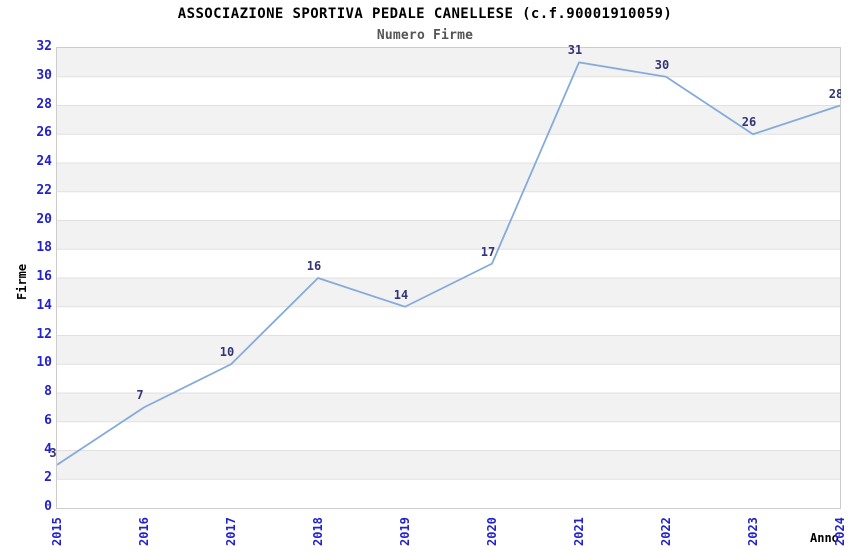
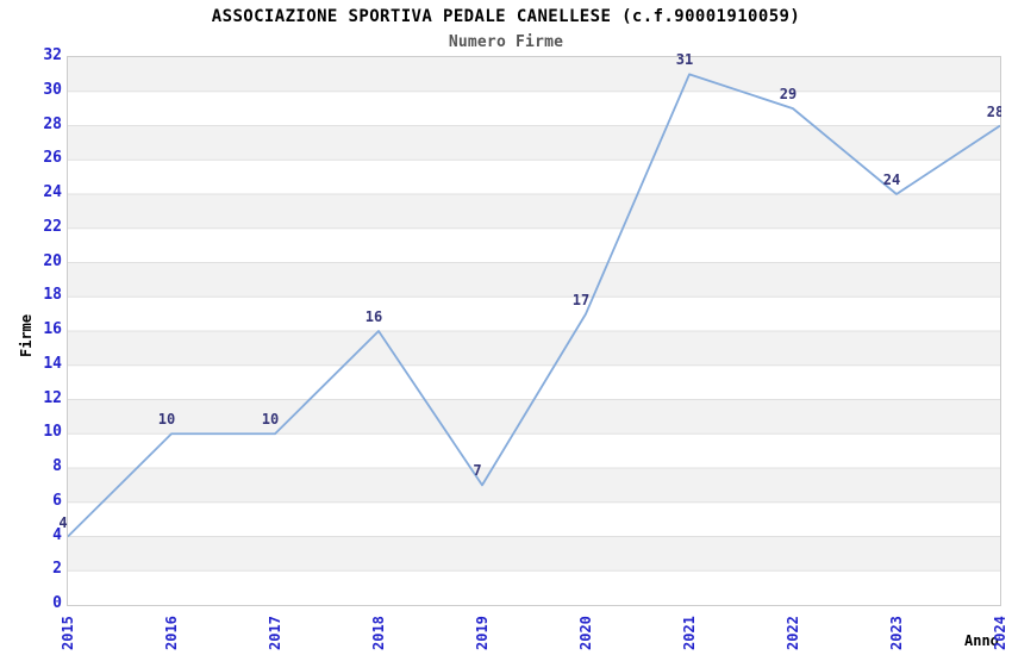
2015: 3 -> 4
2016: 7 -> 10
2019: 14 -> 7
2022: 30 -> 29
2023: 26 -> 24
